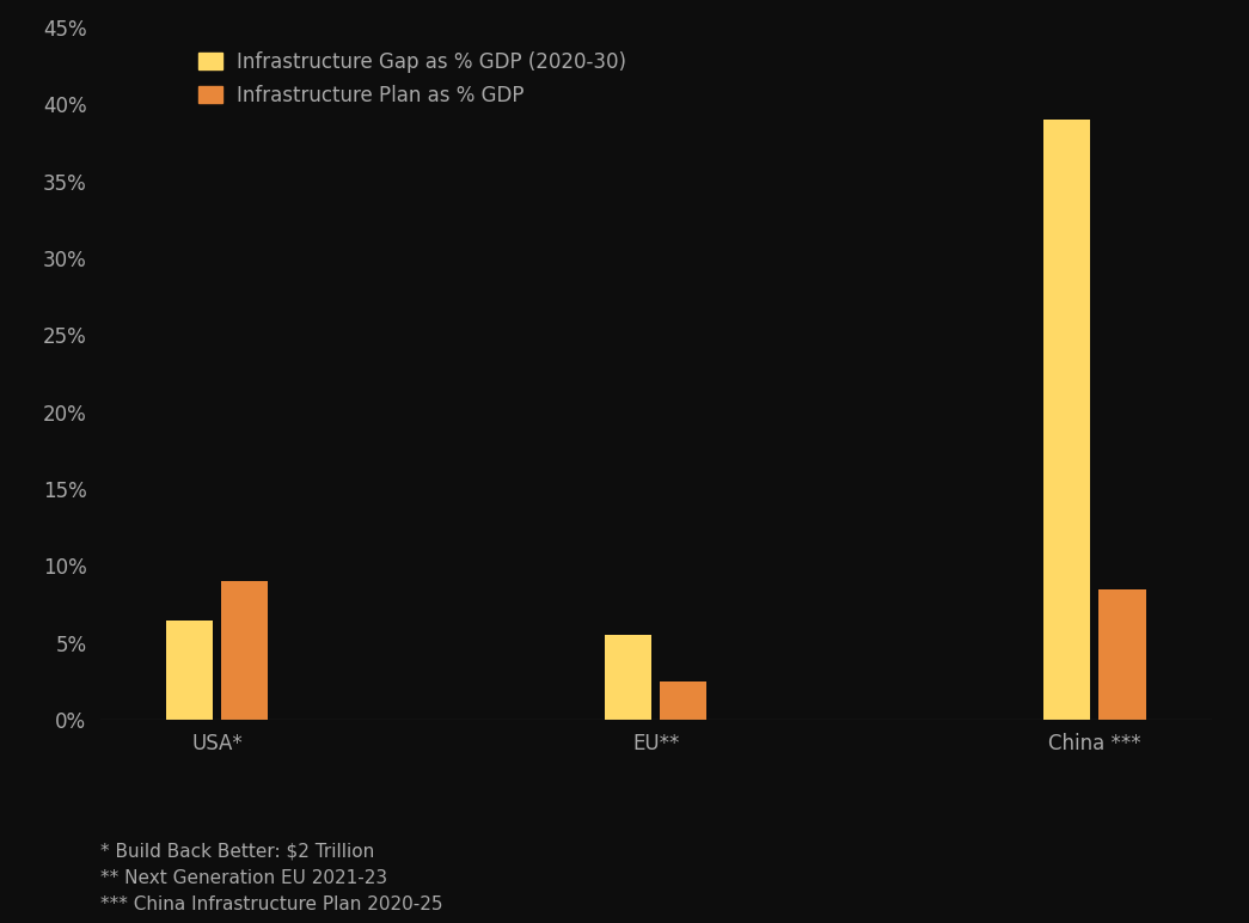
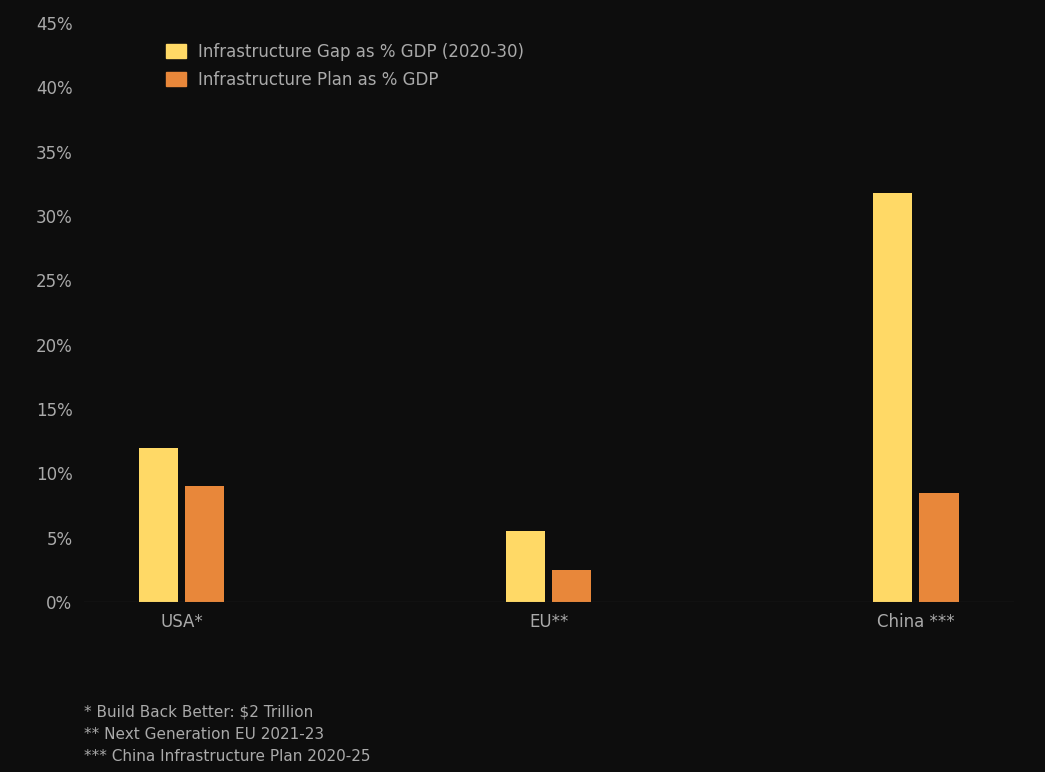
Infrastructure Gap as % GDP (2020-30)/USA*: 6.5% -> 12.0%
Infrastructure Gap as % GDP (2020-30)/China ***: 39.0% -> 31.8%
